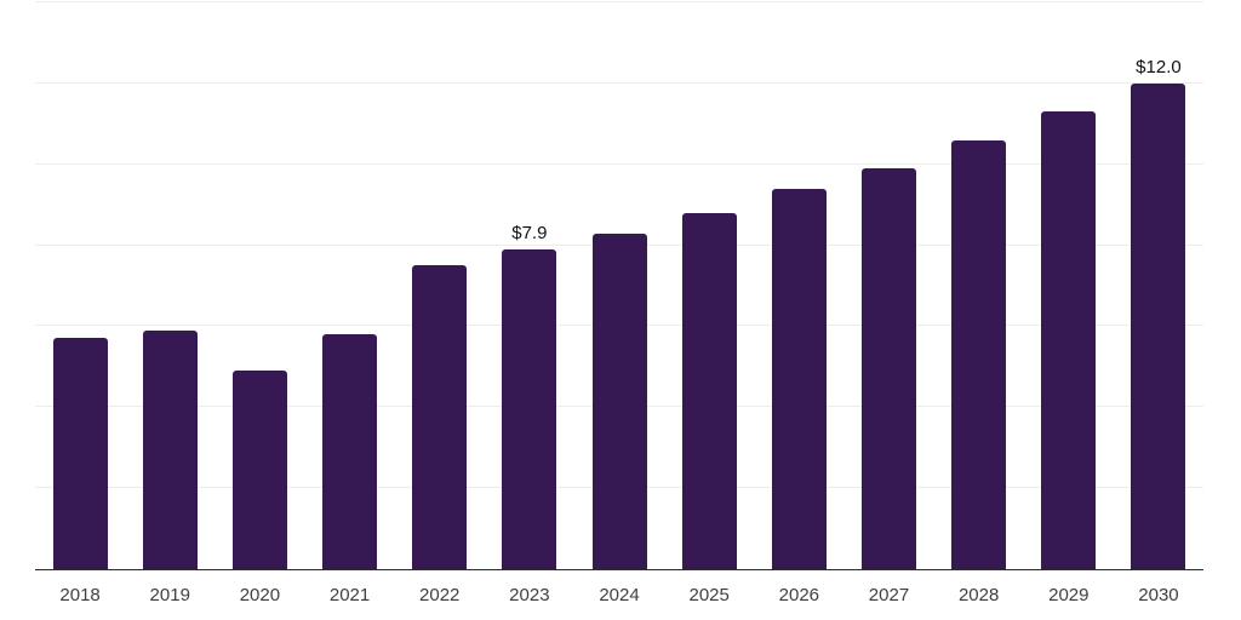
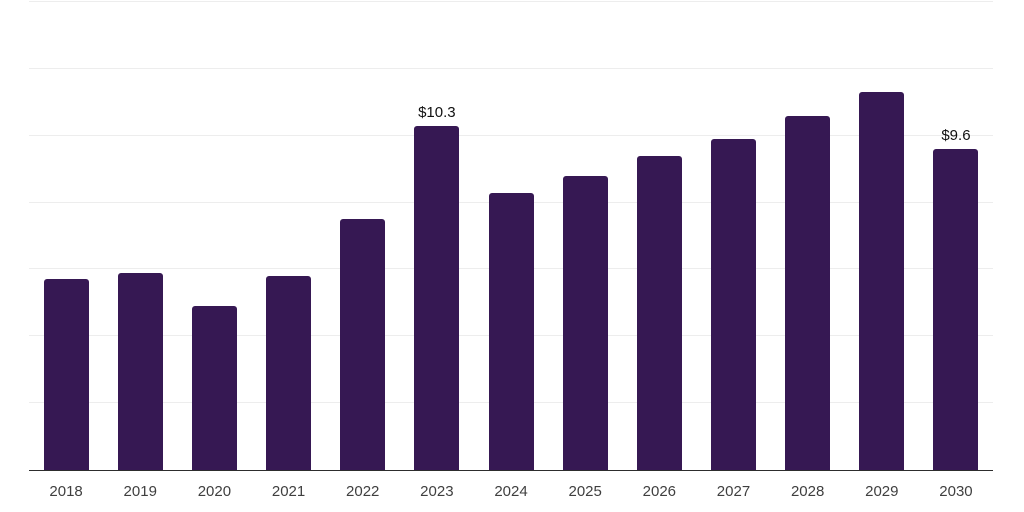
2023: $7.9 -> $10.3
2030: $12.0 -> $9.6
